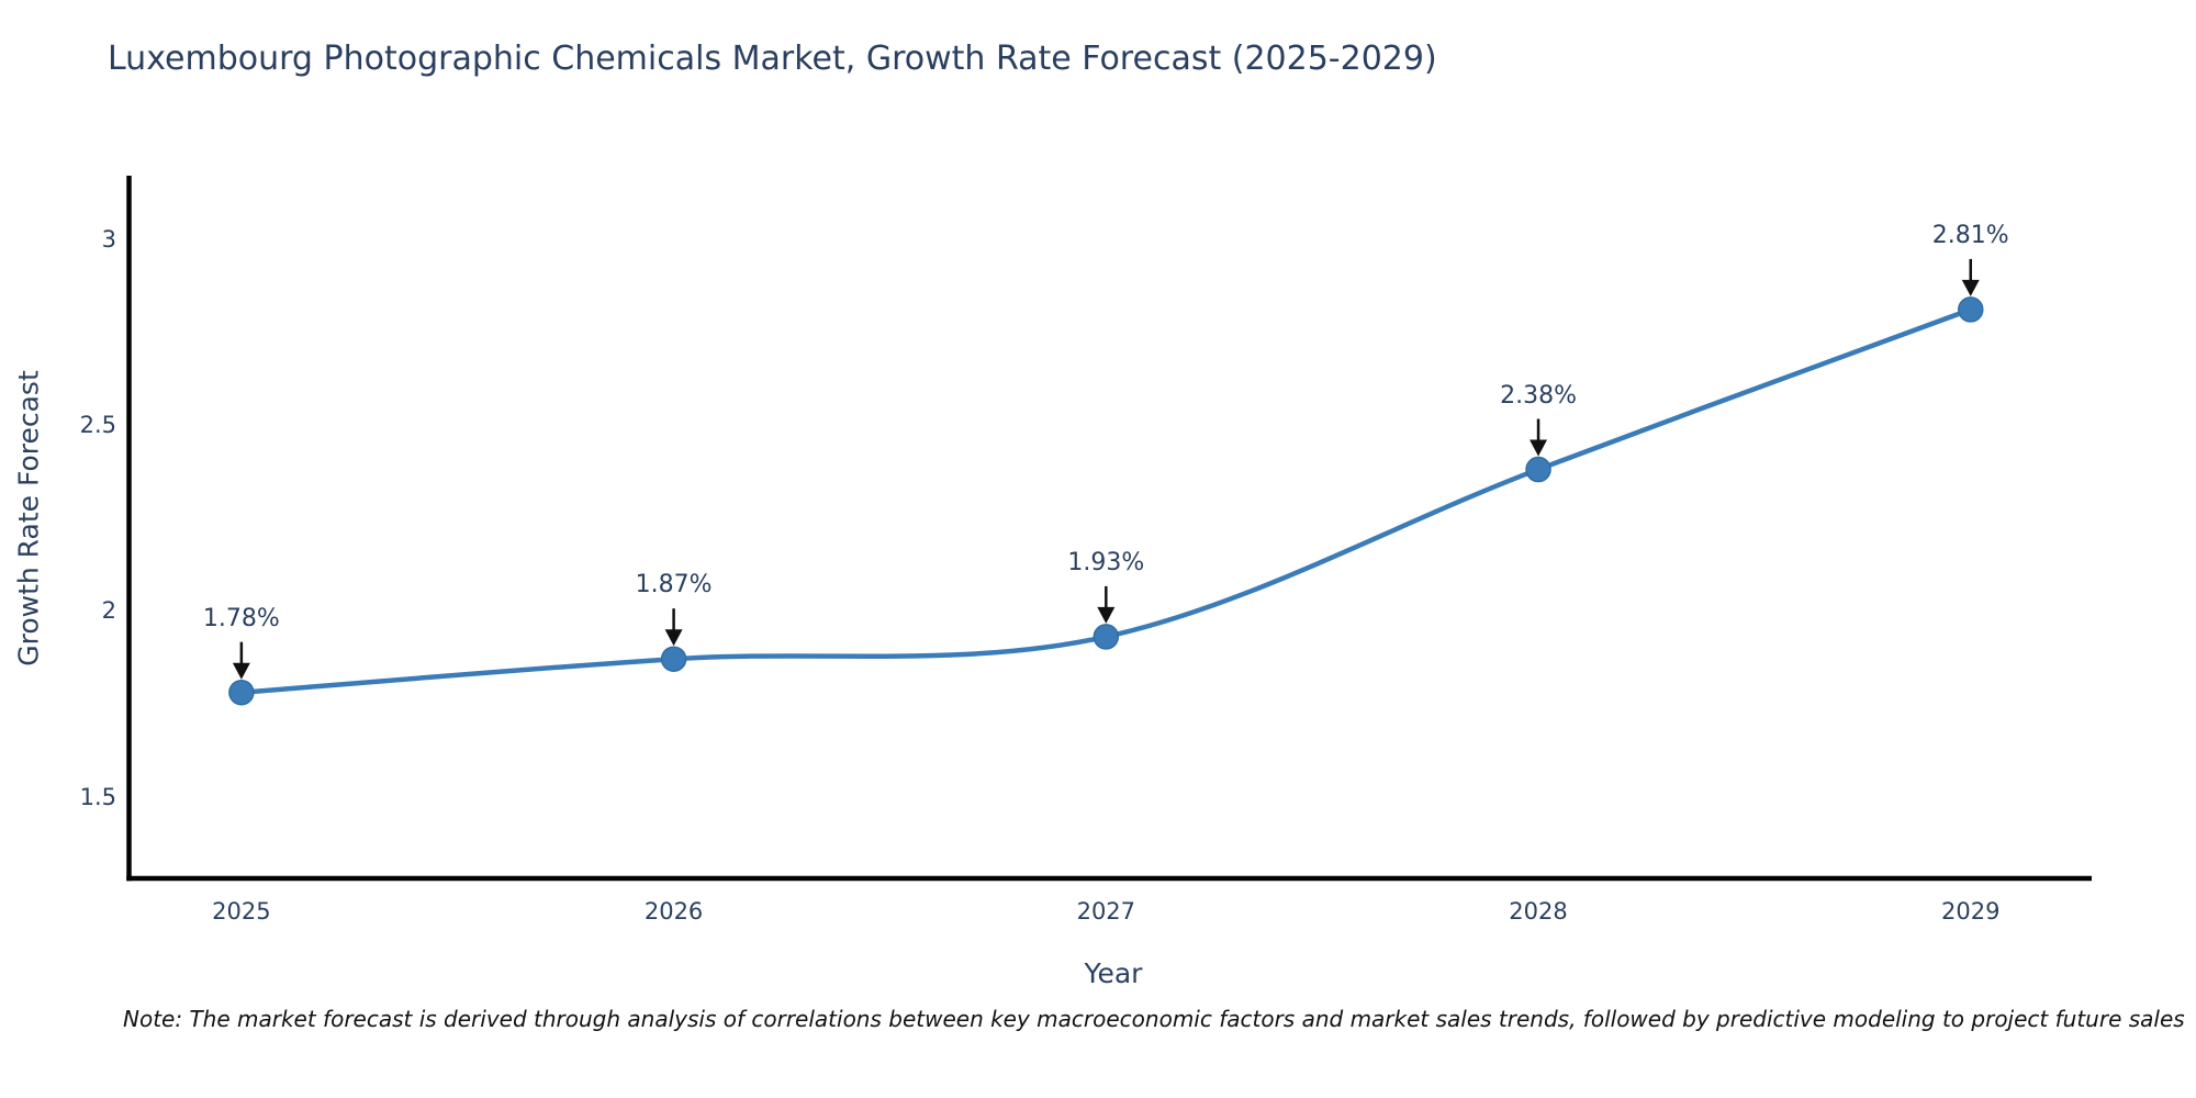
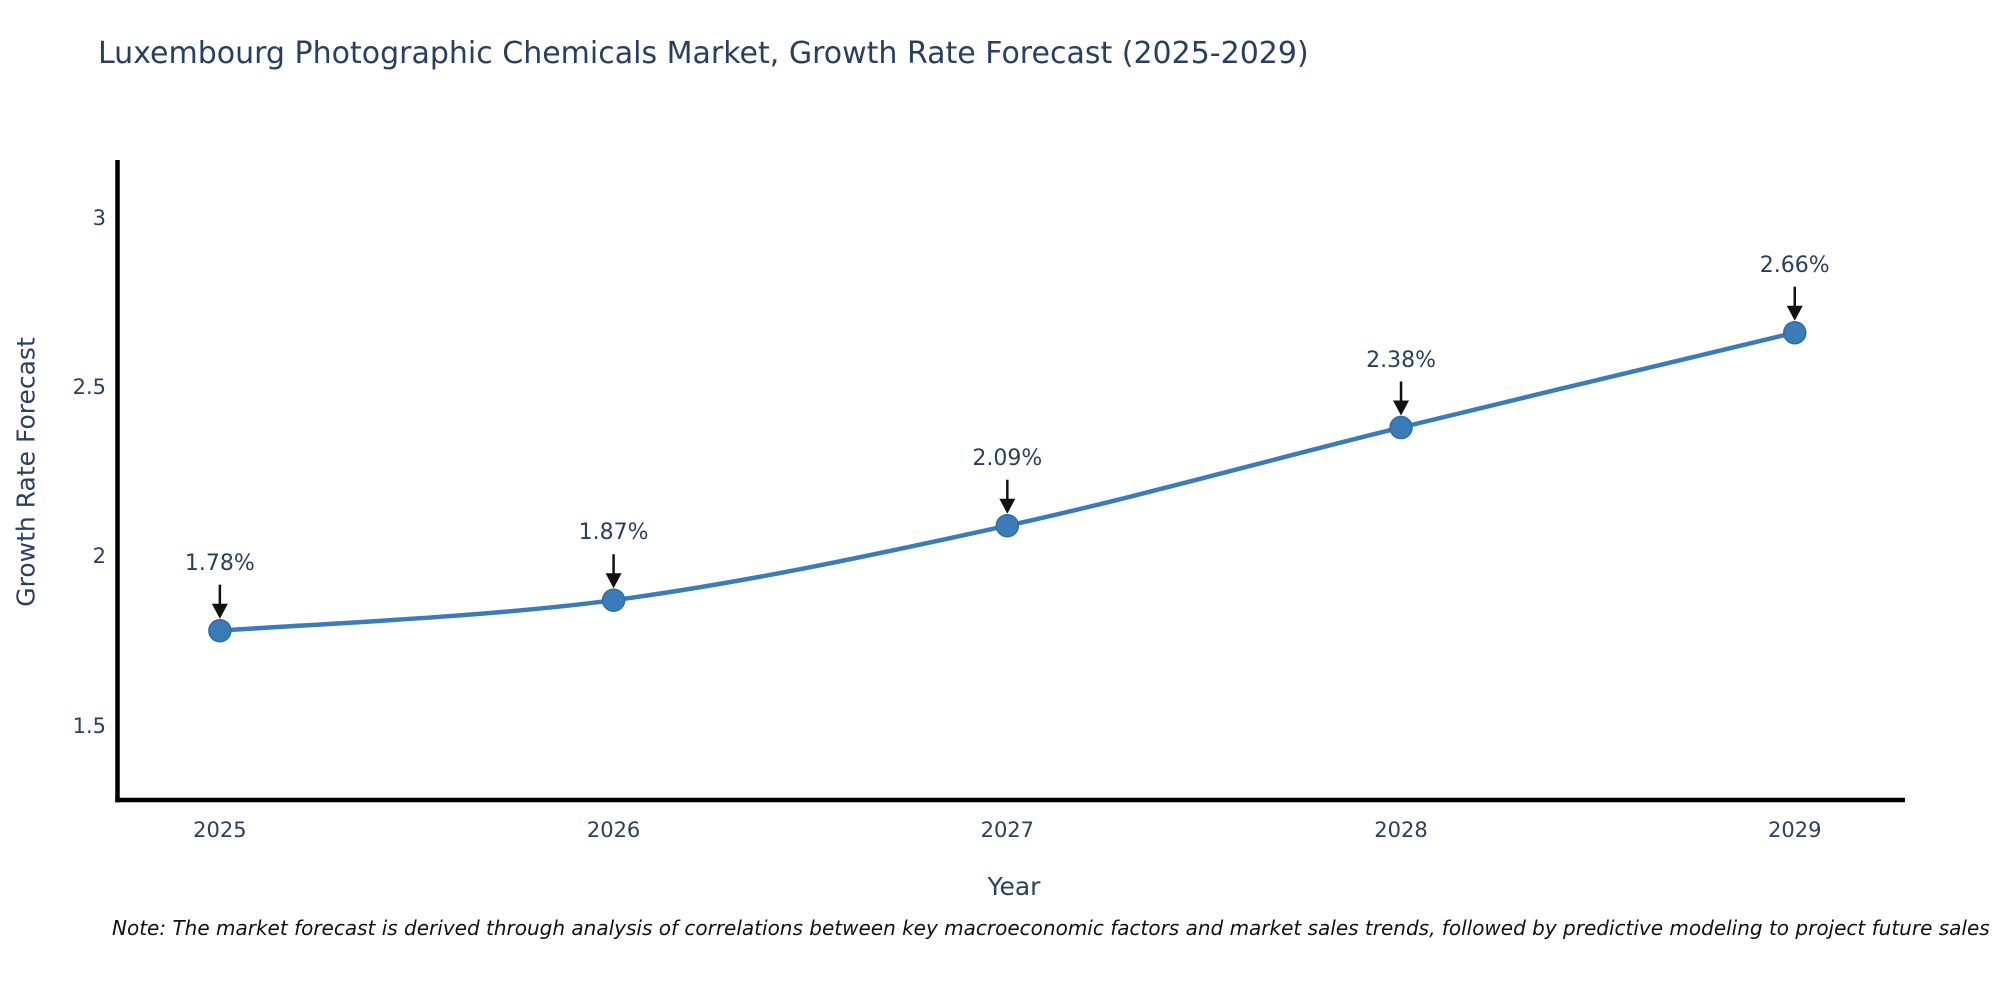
2027: 1.93% -> 2.09%
2029: 2.81% -> 2.66%
